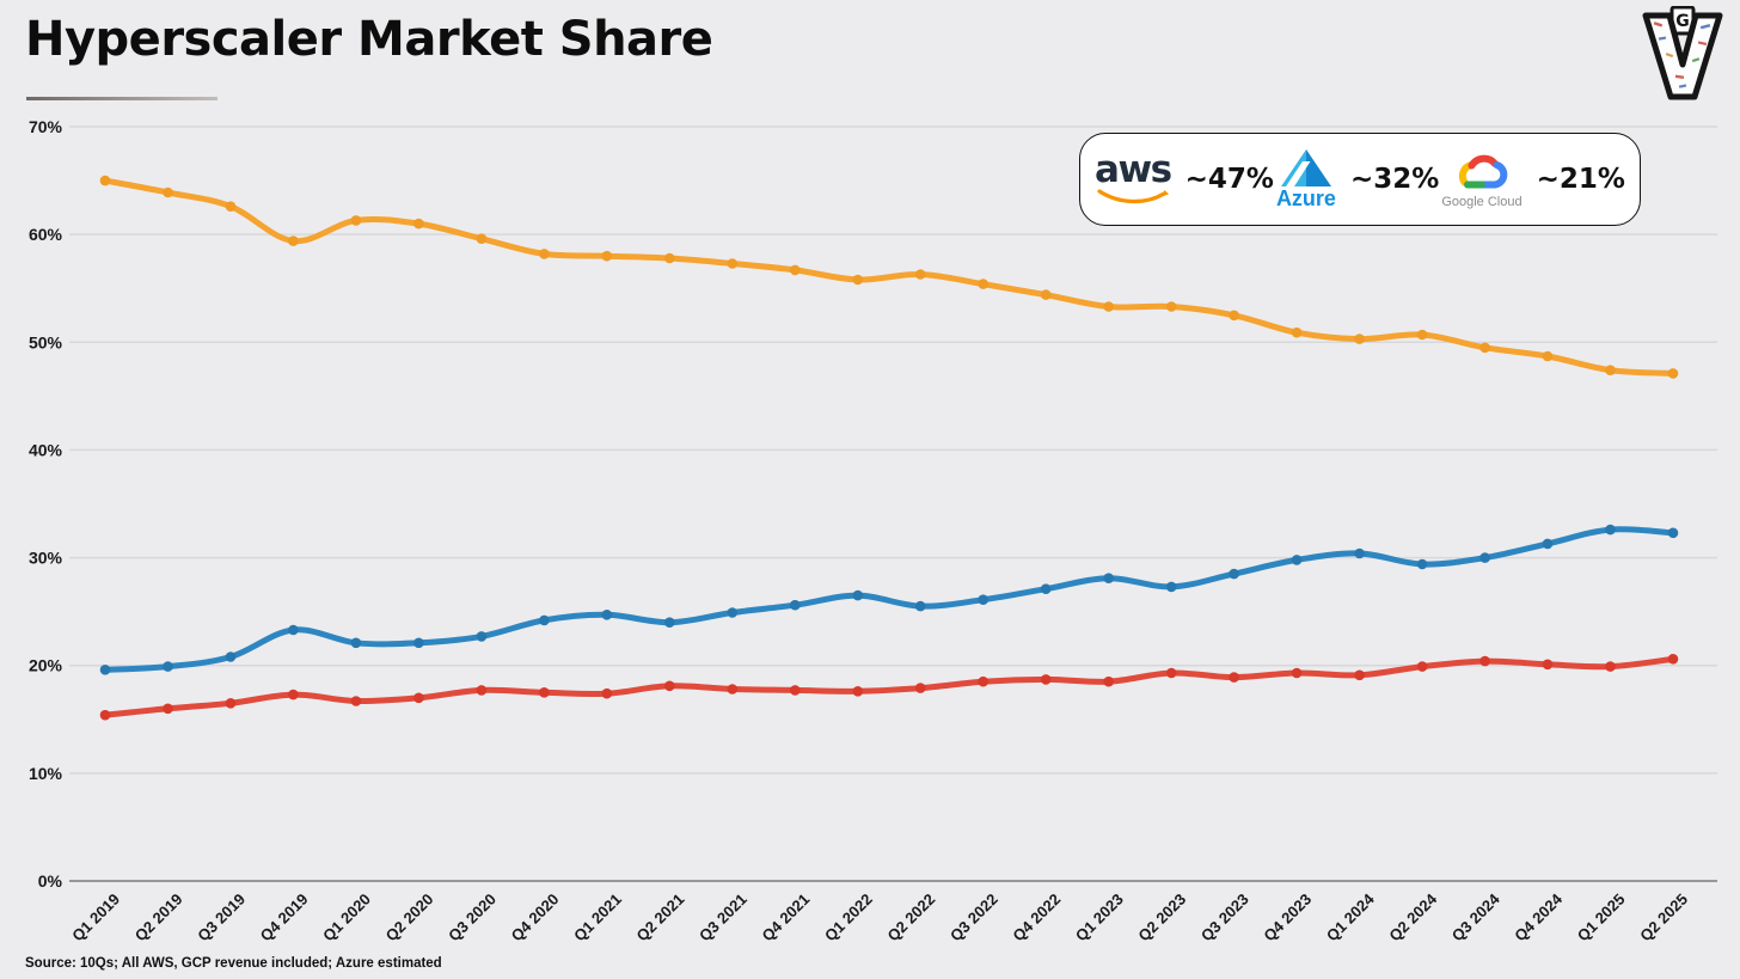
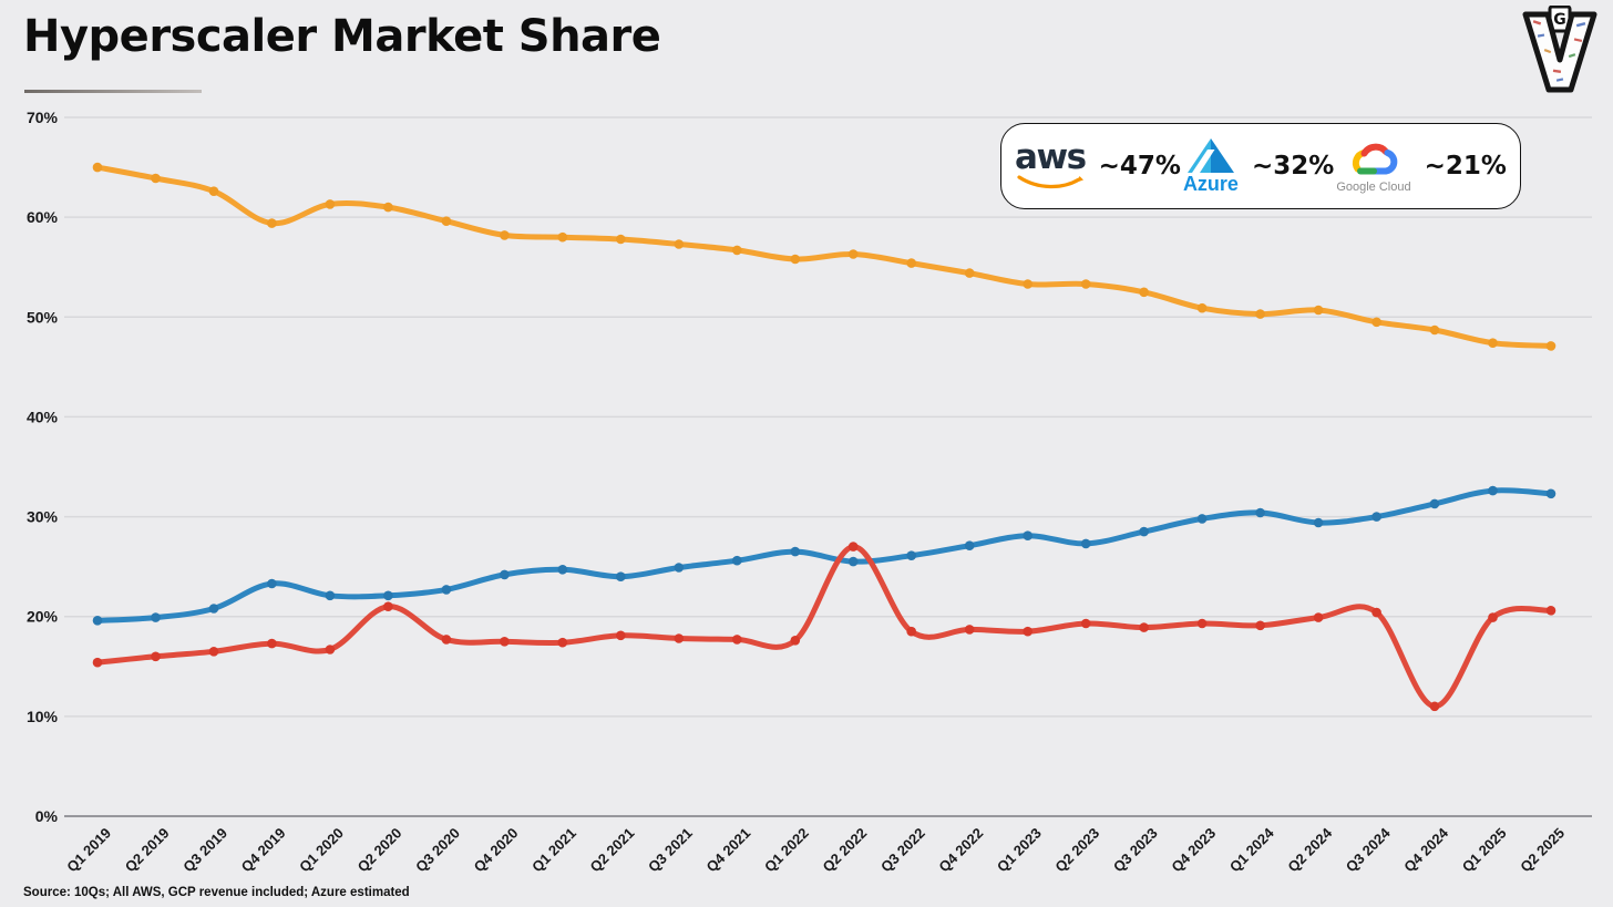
Google Cloud/Q2 2020: 17% -> 21%
Google Cloud/Q2 2022: 18% -> 27%
Google Cloud/Q4 2024: 20% -> 11%
